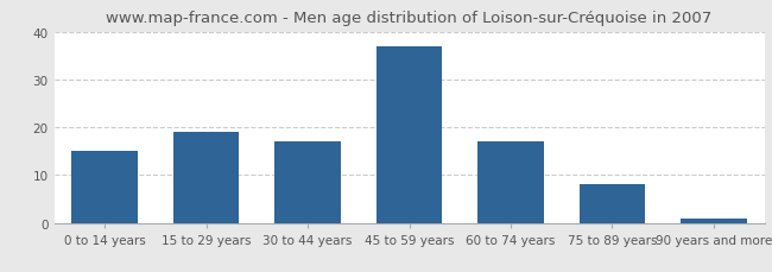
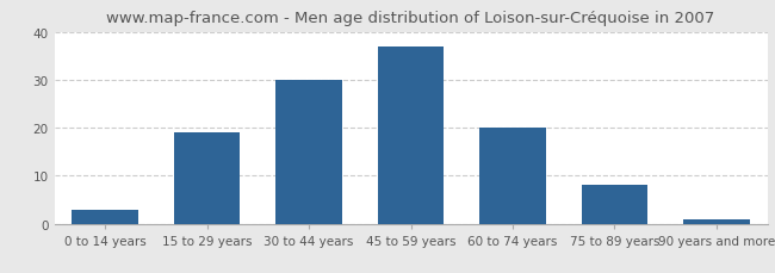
0 to 14 years: 15 -> 3
30 to 44 years: 17 -> 30
60 to 74 years: 17 -> 20
